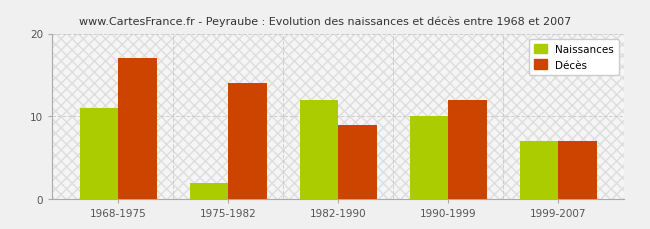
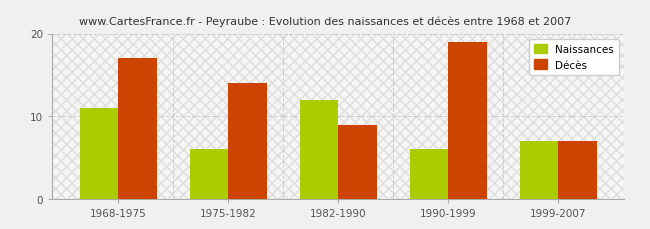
Naissances/1975-1982: 2 -> 6
Naissances/1990-1999: 10 -> 6
Décès/1990-1999: 12 -> 19
